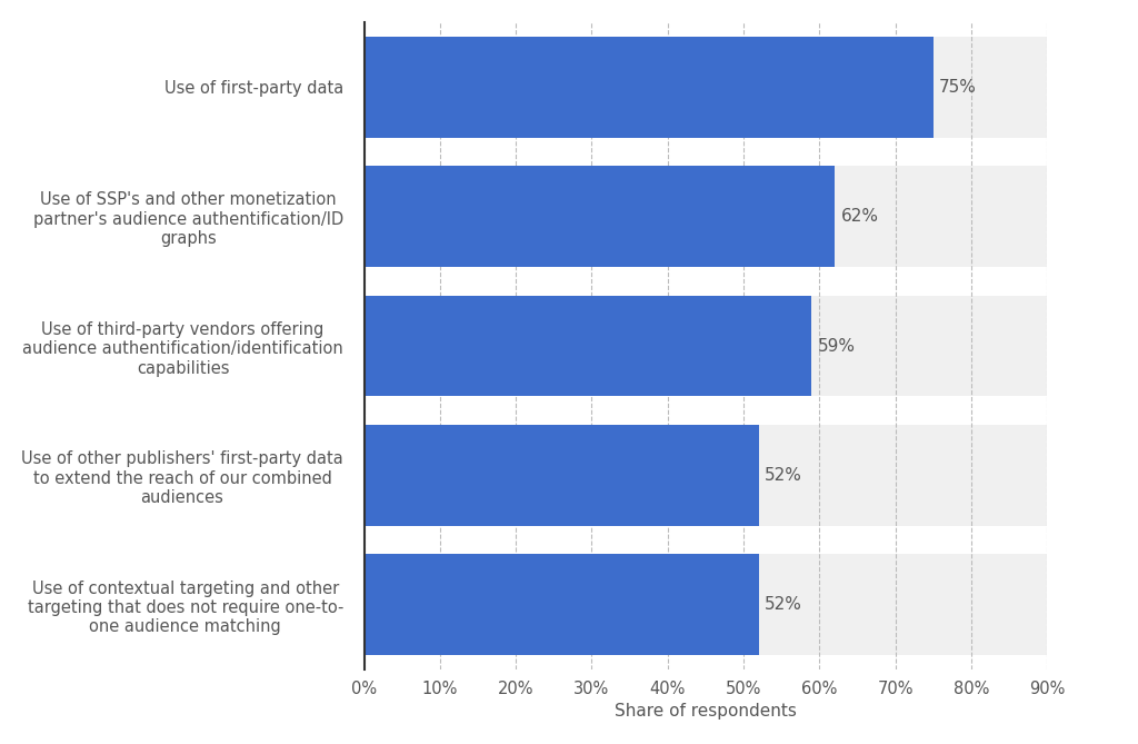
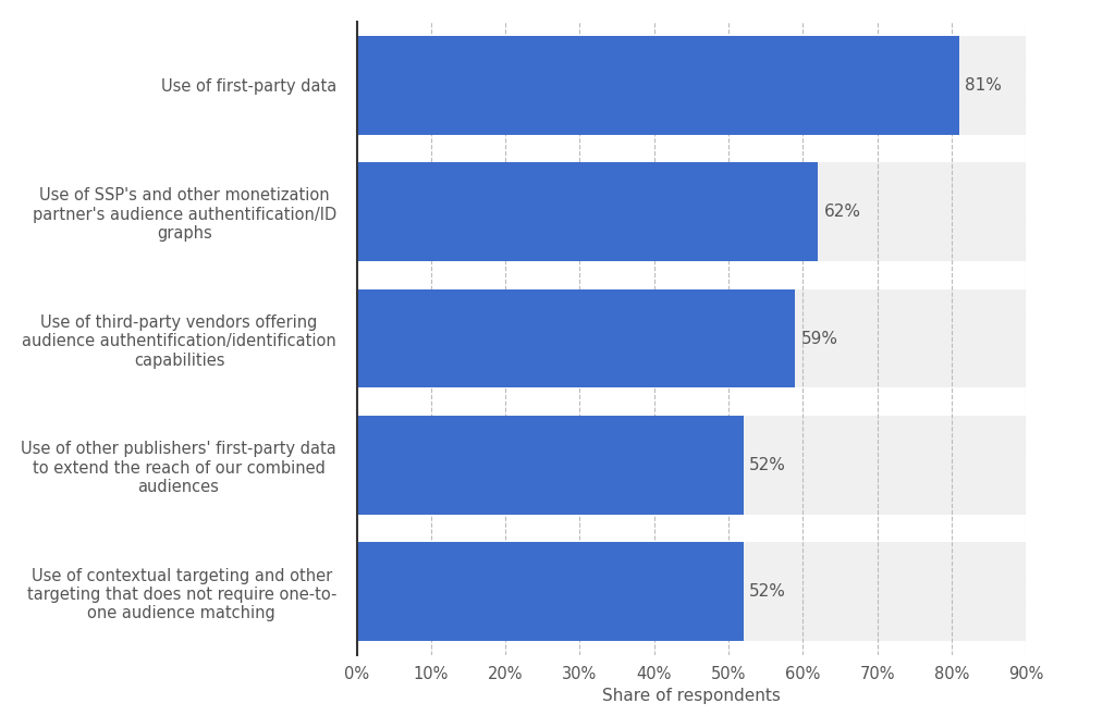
Use of first-party data: 75% -> 81%
